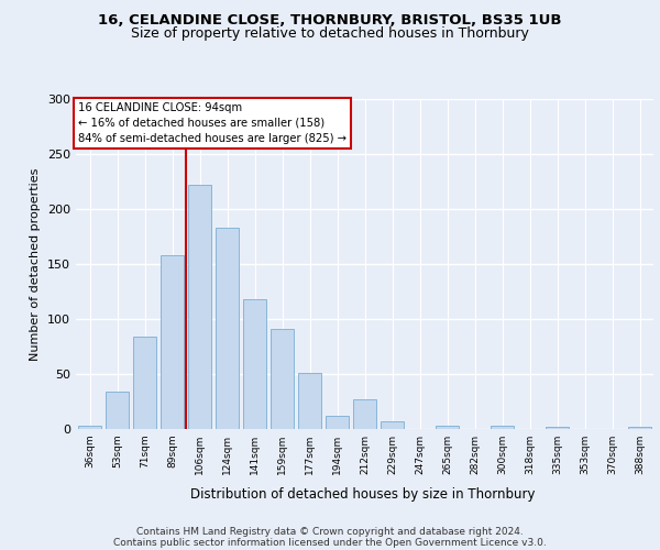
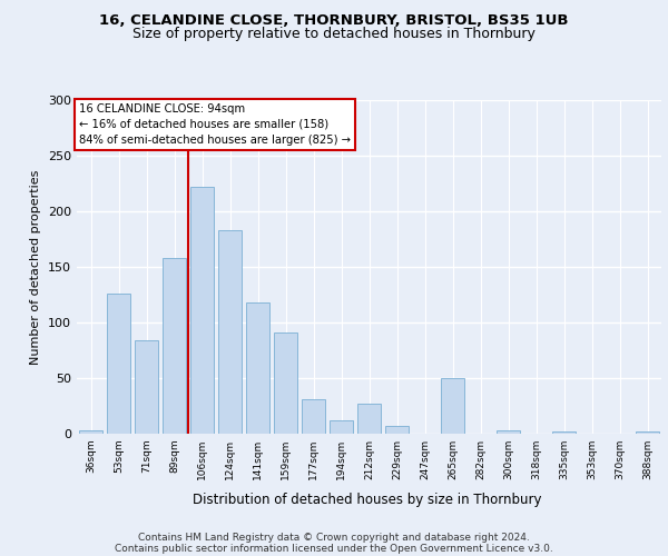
53sqm: 34 -> 126
177sqm: 51 -> 31
265sqm: 3 -> 50
